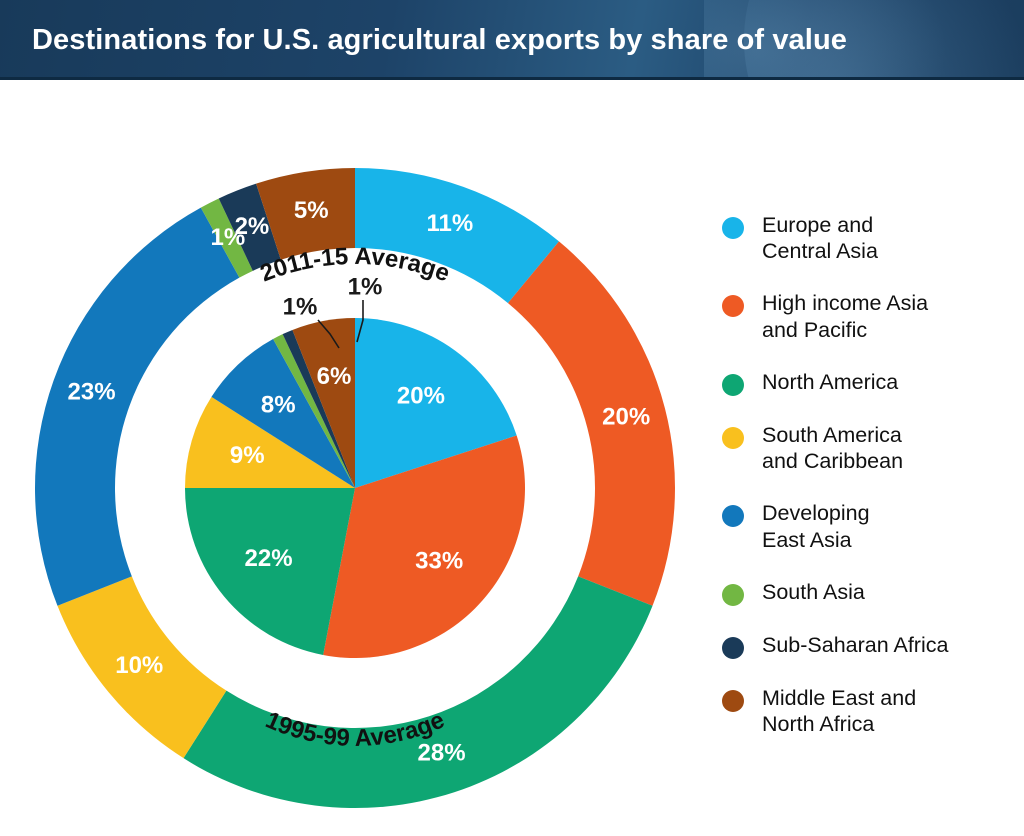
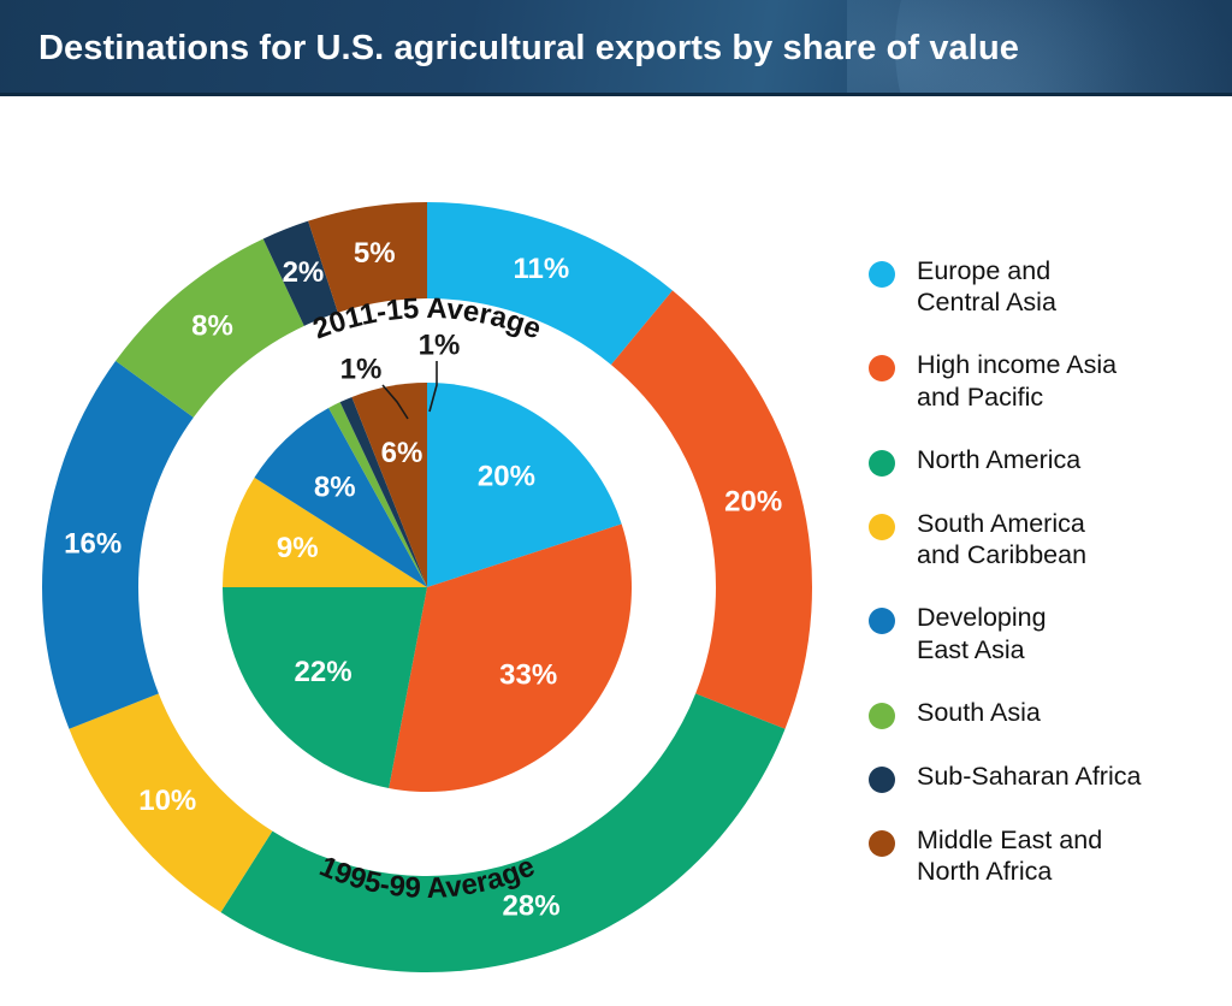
2011-15 Average/Developing East Asia: 23% -> 16%
2011-15 Average/South Asia: 1% -> 8%
